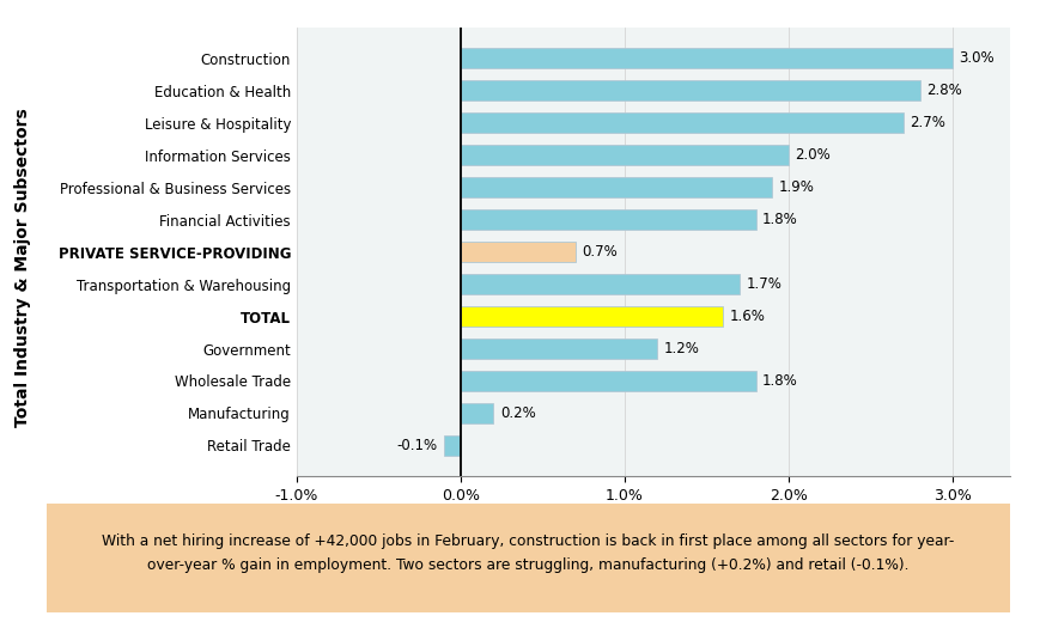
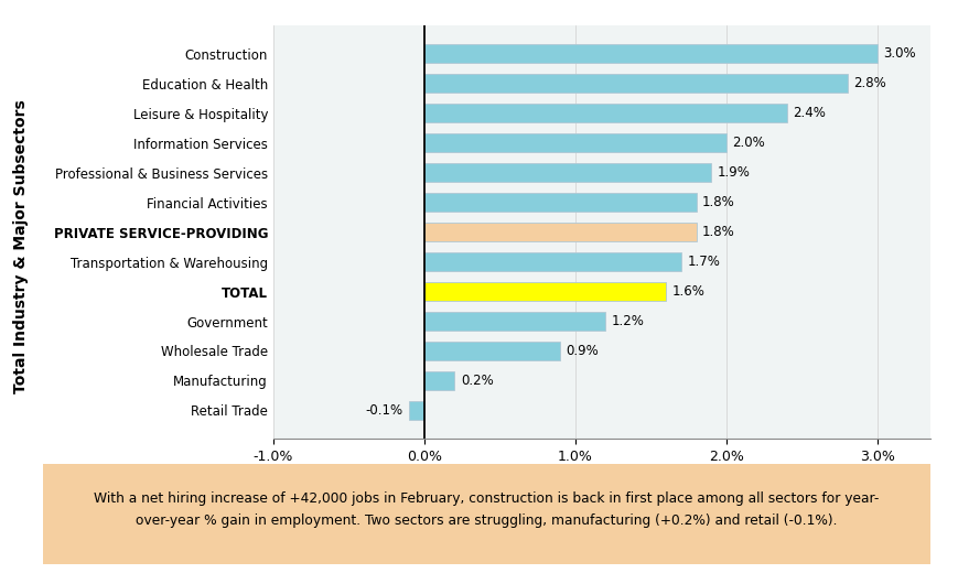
Leisure & Hospitality: 2.7% -> 2.4%
PRIVATE SERVICE-PROVIDING: 0.7% -> 1.8%
Wholesale Trade: 1.8% -> 0.9%
